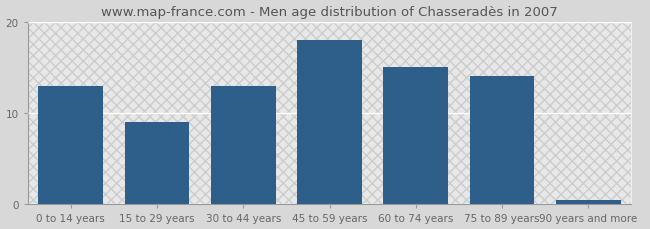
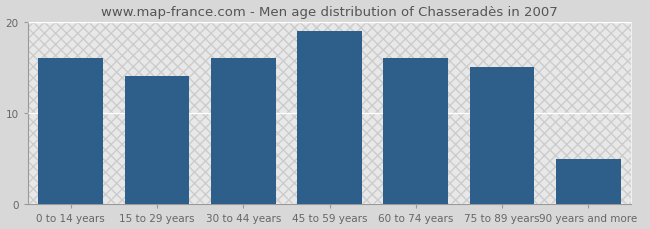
0 to 14 years: 13.0 -> 16.0
15 to 29 years: 9.0 -> 14.0
30 to 44 years: 13.0 -> 16.0
45 to 59 years: 18.0 -> 19.0
60 to 74 years: 15.0 -> 16.0
75 to 89 years: 14.0 -> 15.0
90 years and more: 0.5 -> 5.0
